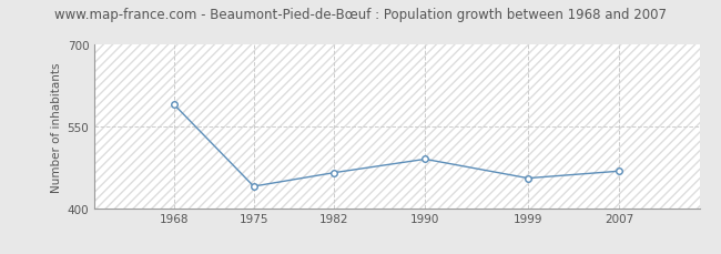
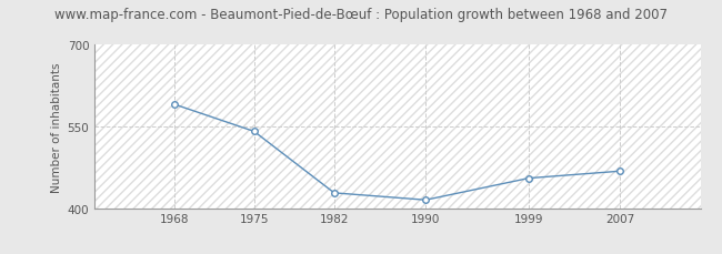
1975: 440 -> 541
1982: 465 -> 428
1990: 490 -> 415
